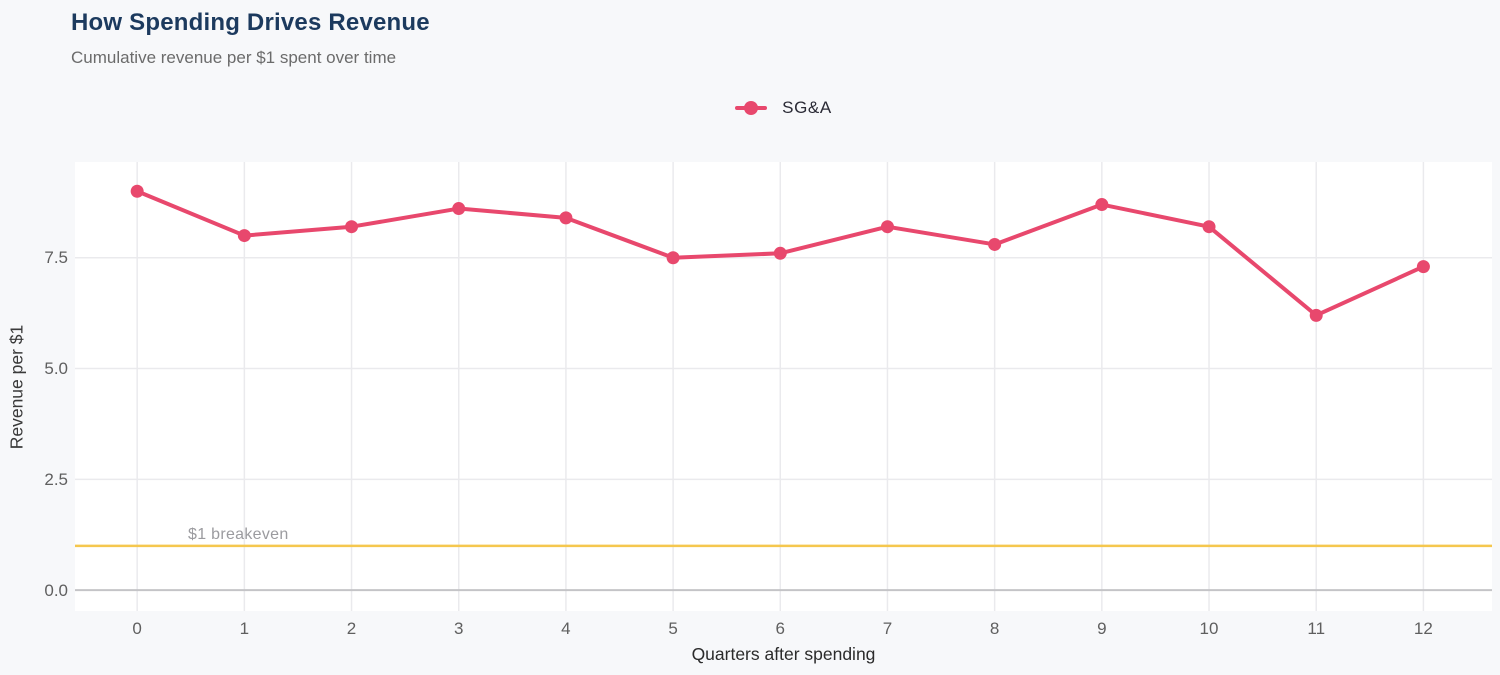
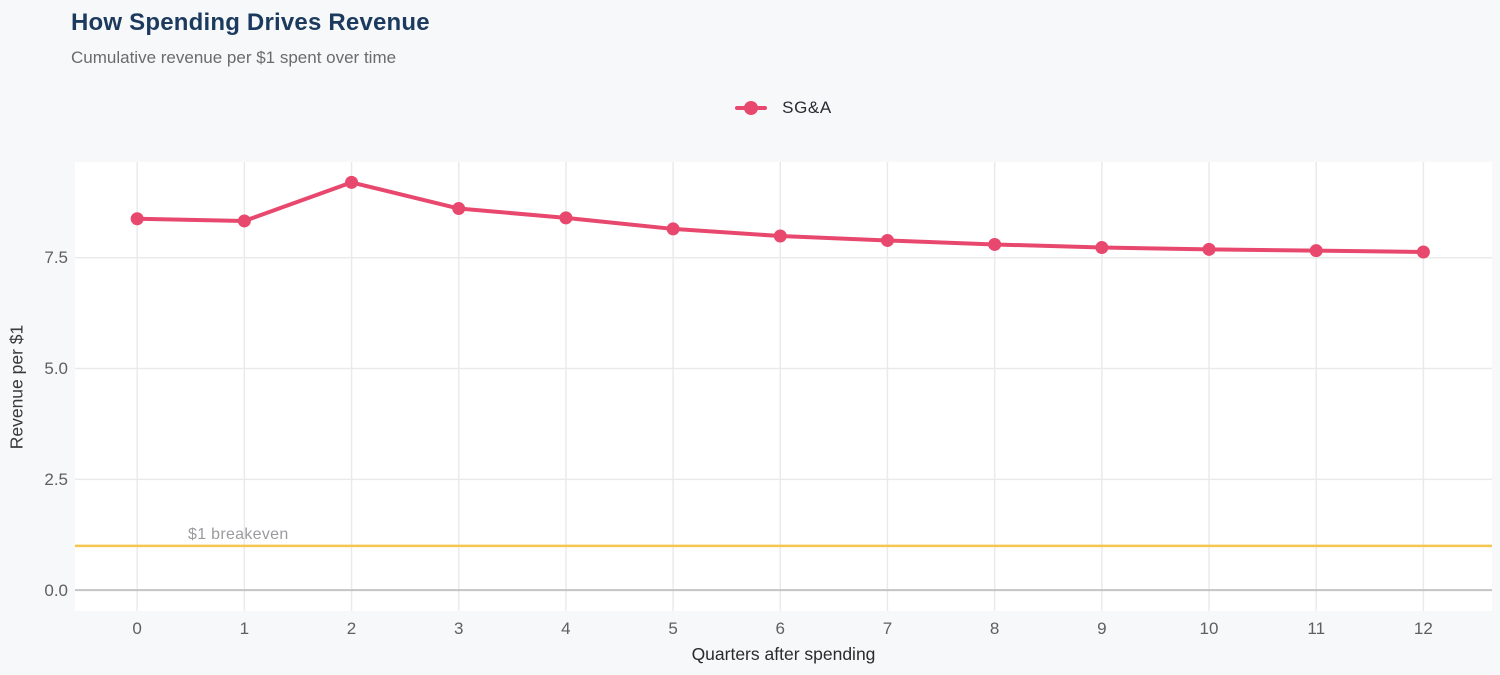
0: 9.0 -> 8.4
1: 8.0 -> 8.3
2: 8.2 -> 9.2
5: 7.5 -> 8.2
6: 7.6 -> 8.0
7: 8.2 -> 7.9
9: 8.7 -> 7.7
10: 8.2 -> 7.7
11: 6.2 -> 7.7
12: 7.3 -> 7.6
